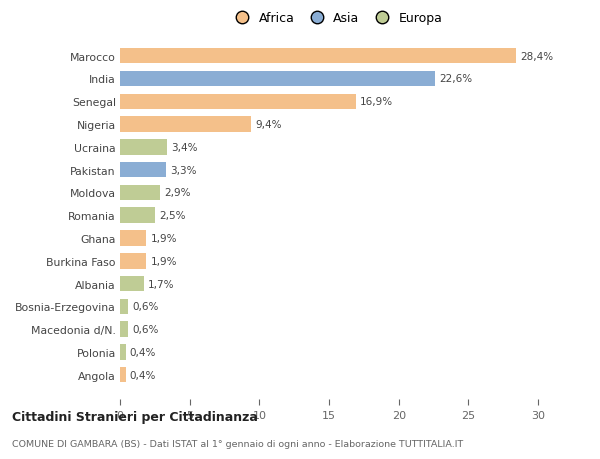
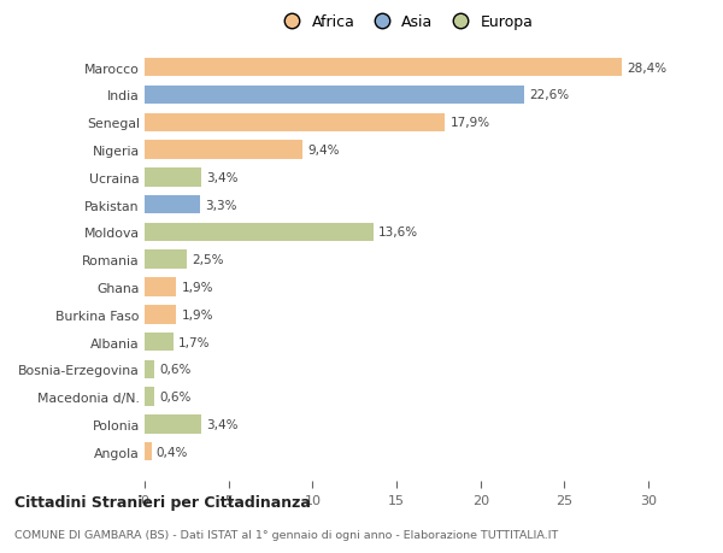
Senegal: 16,9% -> 17,9%
Moldova: 2,9% -> 13,6%
Polonia: 0,4% -> 3,4%
